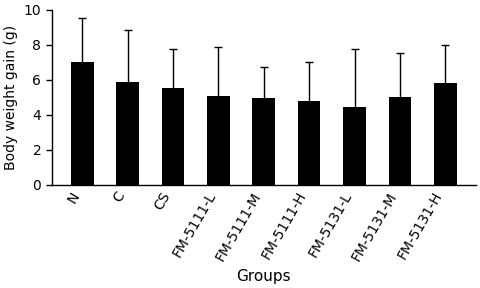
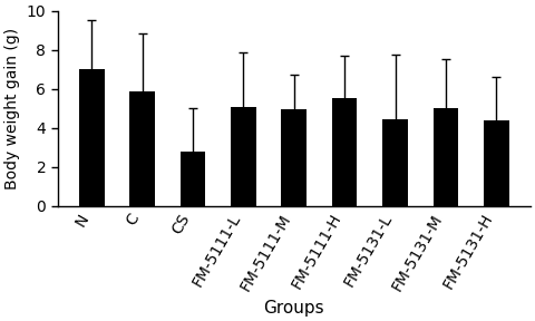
CS: 5.5 -> 2.8
FM-5111-H: 4.8 -> 5.5
FM-5131-H: 5.8 -> 4.4
